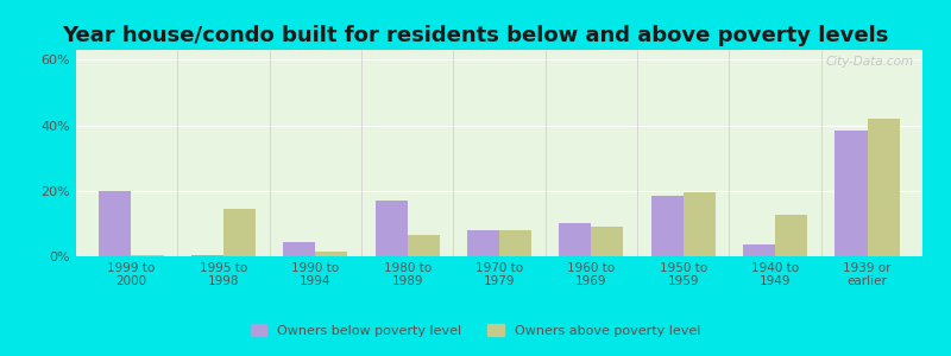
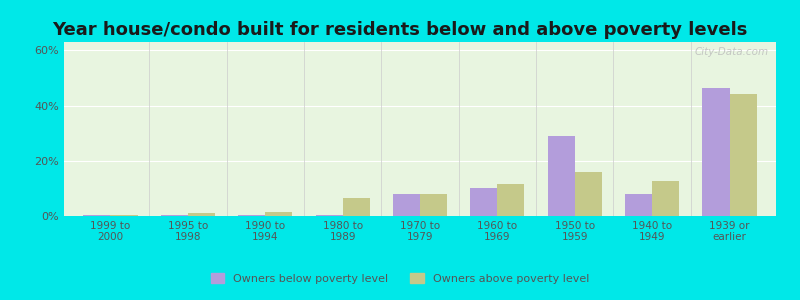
Owners below poverty level/1999 to 2000: 20.0% -> 0.5%
Owners above poverty level/1995 to 1998: 14.5% -> 1.0%
Owners below poverty level/1990 to 1994: 4.5% -> 0.5%
Owners below poverty level/1980 to 1989: 17.0% -> 0.5%
Owners above poverty level/1960 to 1969: 9.0% -> 11.5%
Owners below poverty level/1950 to 1959: 18.5% -> 29.0%
Owners above poverty level/1950 to 1959: 19.5% -> 16.0%
Owners below poverty level/1940 to 1949: 3.5% -> 8.0%
Owners below poverty level/1939 or earlier: 38.5% -> 46.5%
Owners above poverty level/1939 or earlier: 42.0% -> 44.0%
